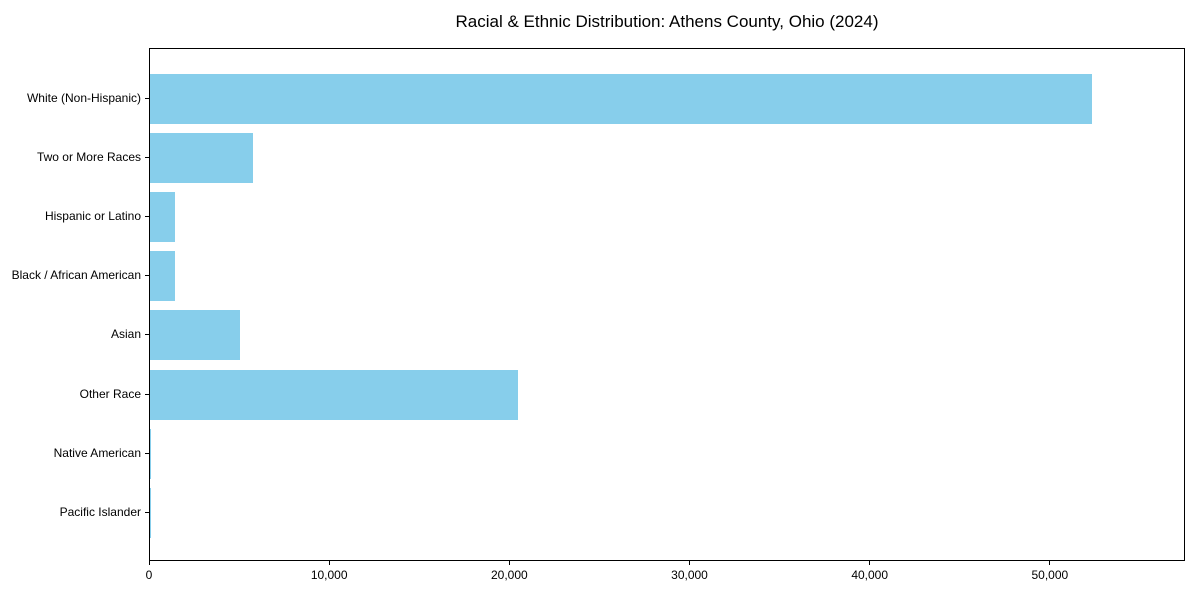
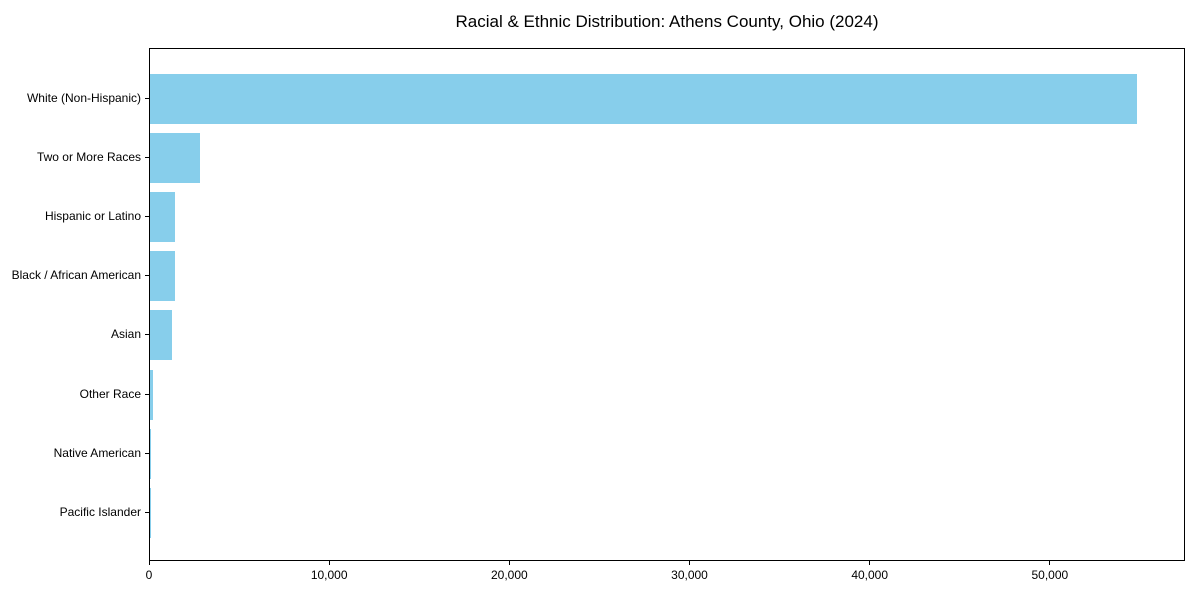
White (Non-Hispanic): 52300 -> 54800
Two or More Races: 5700 -> 2800
Asian: 5000 -> 1200
Other Race: 20400 -> 100
